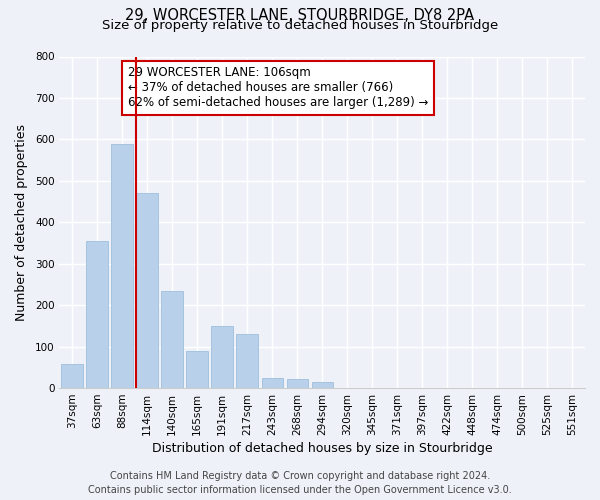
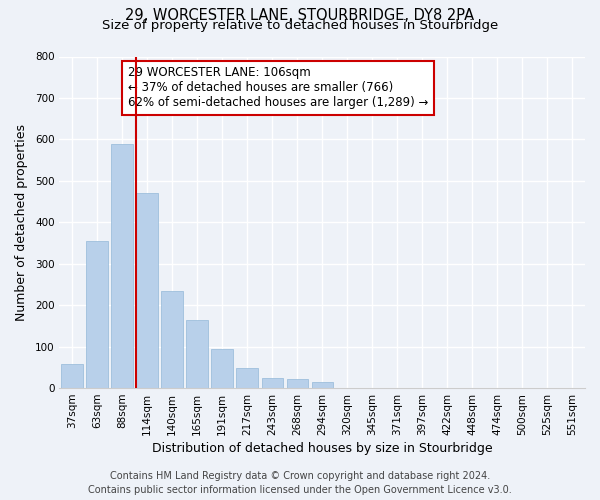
165sqm: 90 -> 165
191sqm: 150 -> 95
217sqm: 130 -> 48
